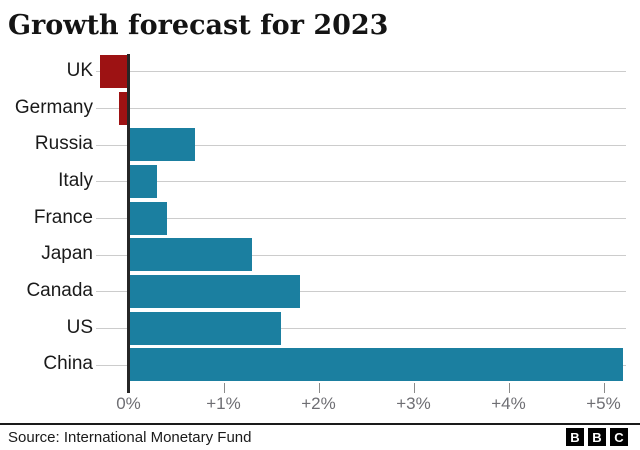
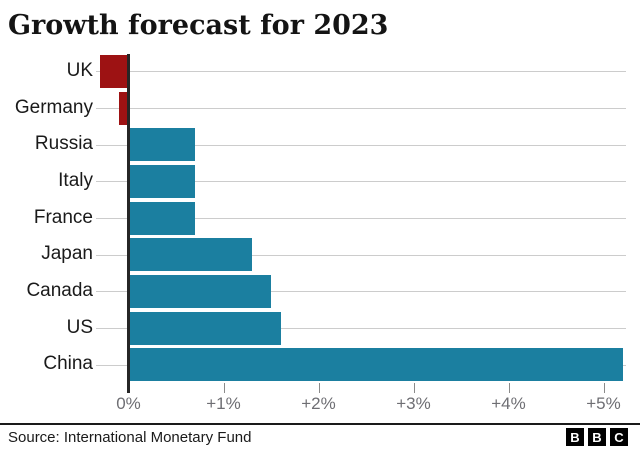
Italy: 0.3% -> 0.7%
France: 0.4% -> 0.7%
Canada: 1.8% -> 1.5%
